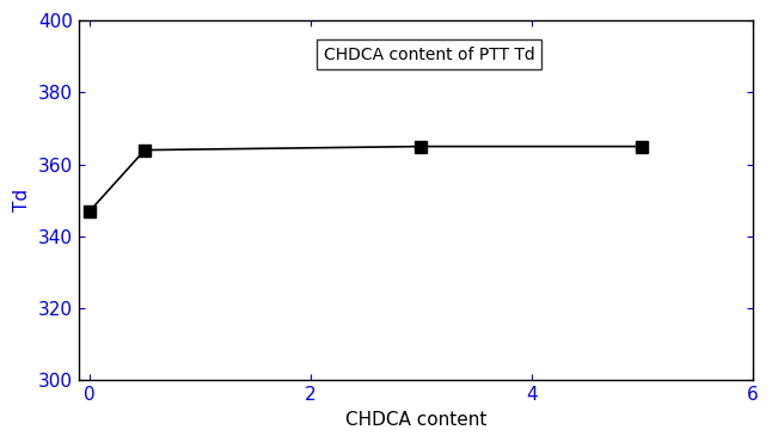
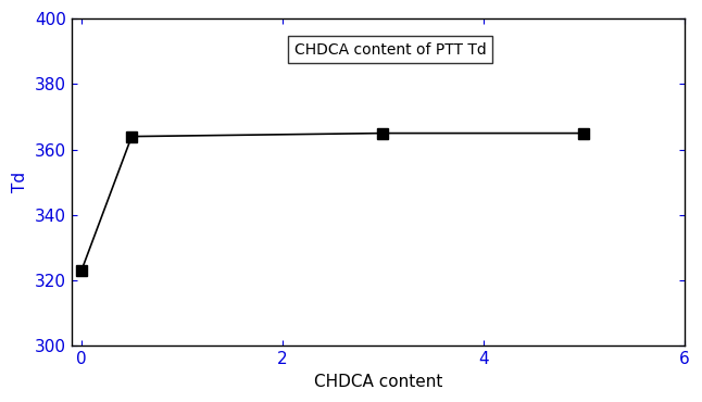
0: 347 -> 323
